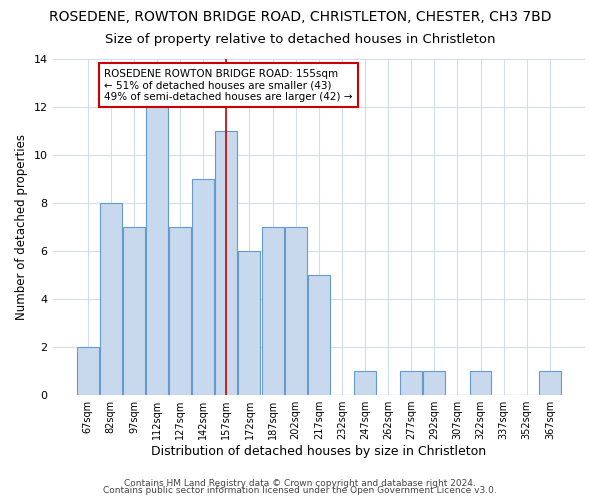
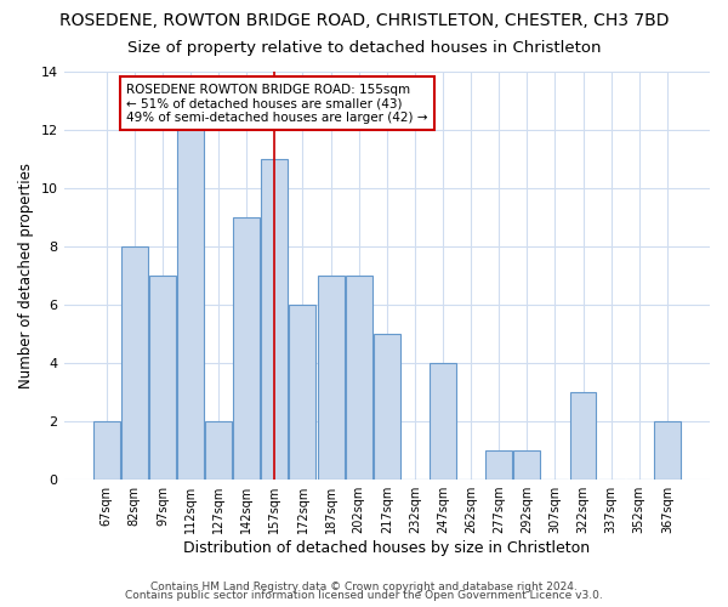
127sqm: 7 -> 2
247sqm: 1 -> 4
322sqm: 1 -> 3
367sqm: 1 -> 2
